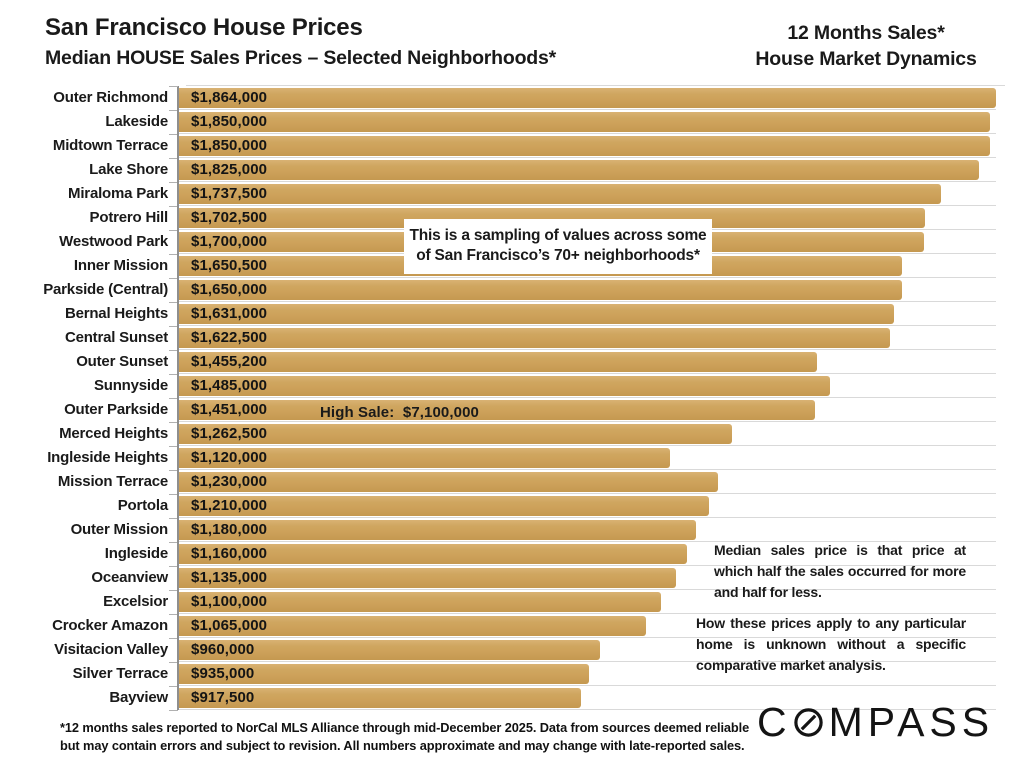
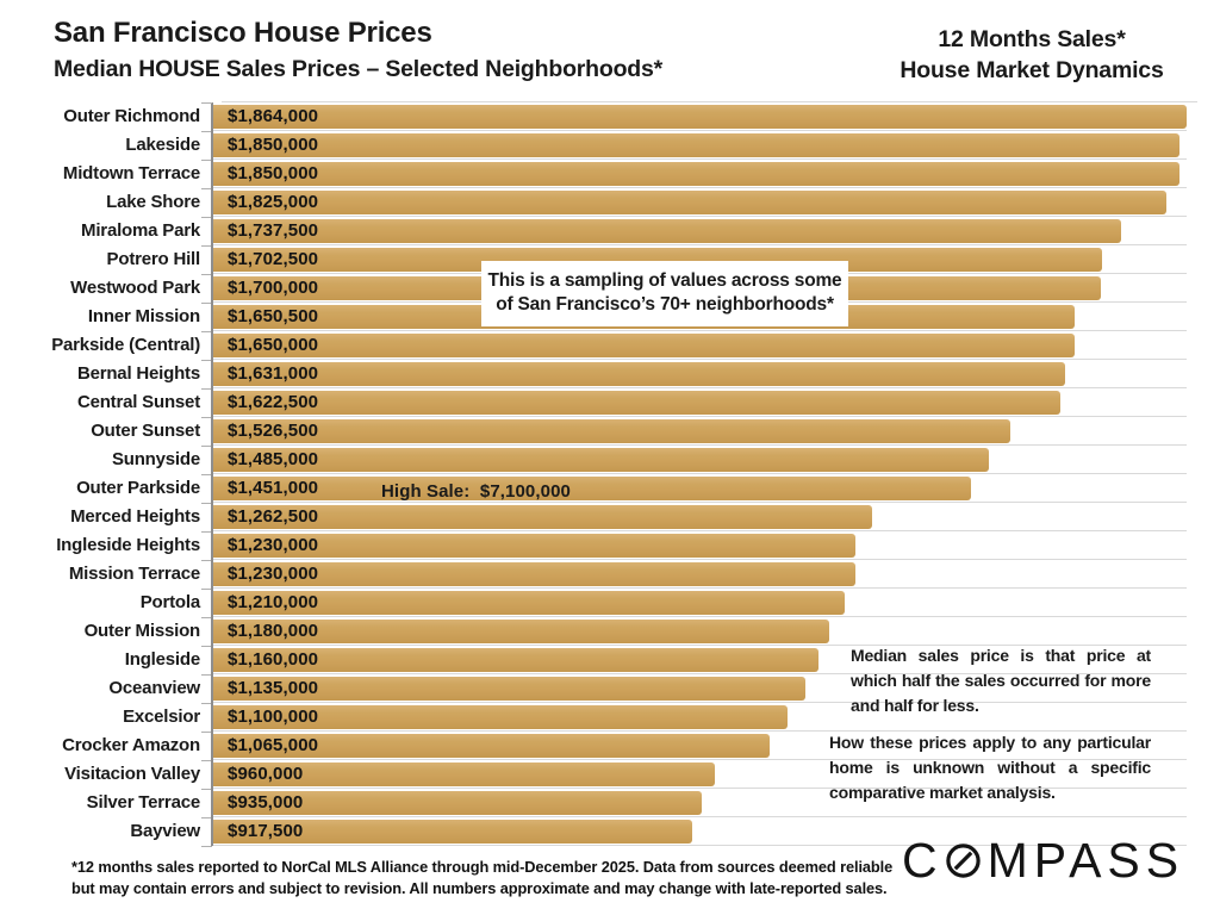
Outer Sunset: $1,455,200 -> $1,526,500
Ingleside Heights: $1,120,000 -> $1,230,000
